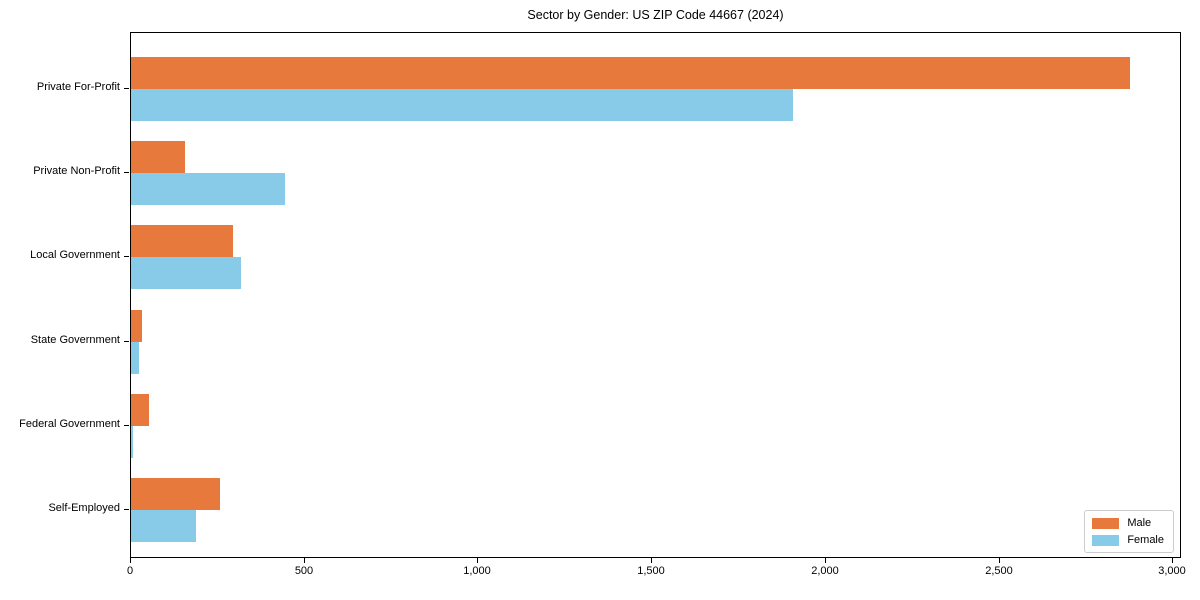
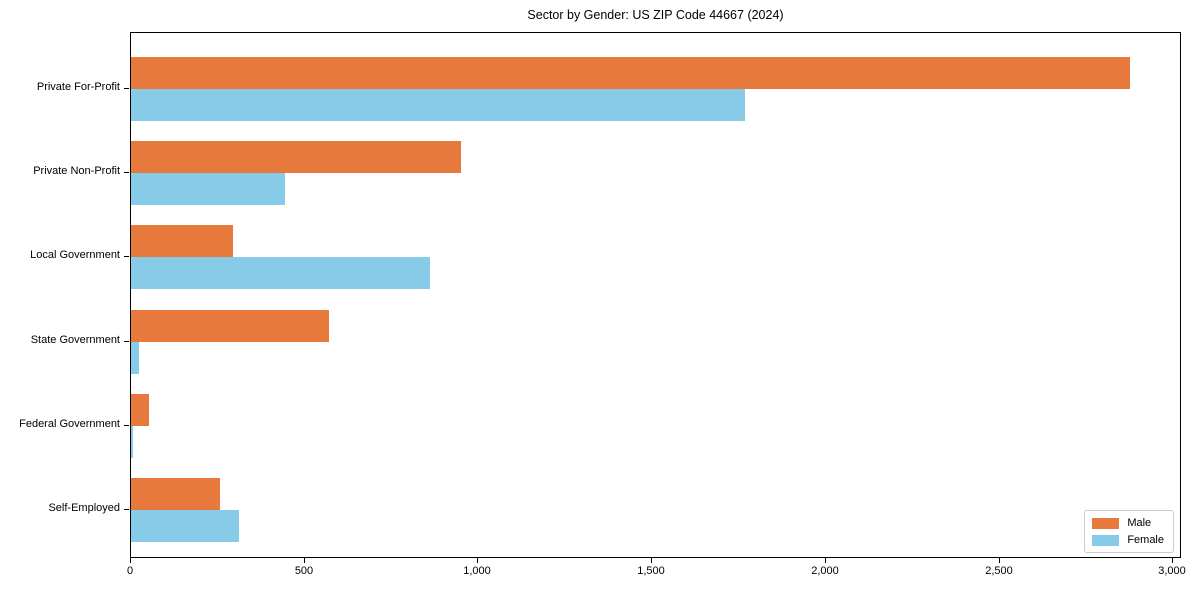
Female/Private For-Profit: 1910 -> 1770
Male/Private Non-Profit: 160 -> 950
Female/Local Government: 320 -> 860
Male/State Government: 30 -> 570
Female/Self-Employed: 190 -> 310
